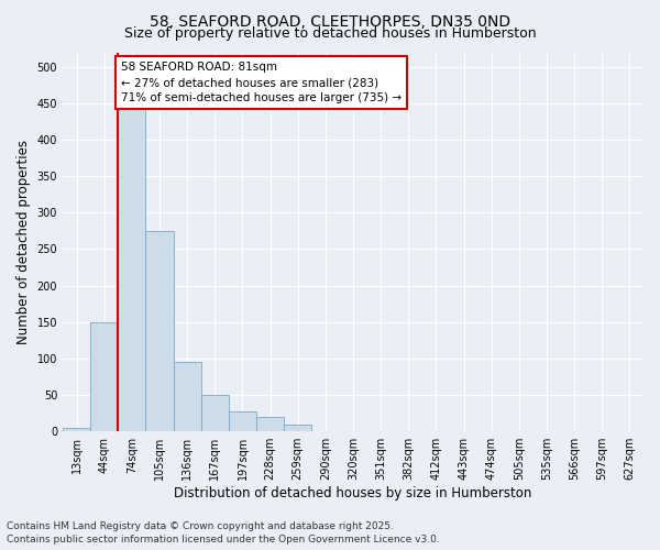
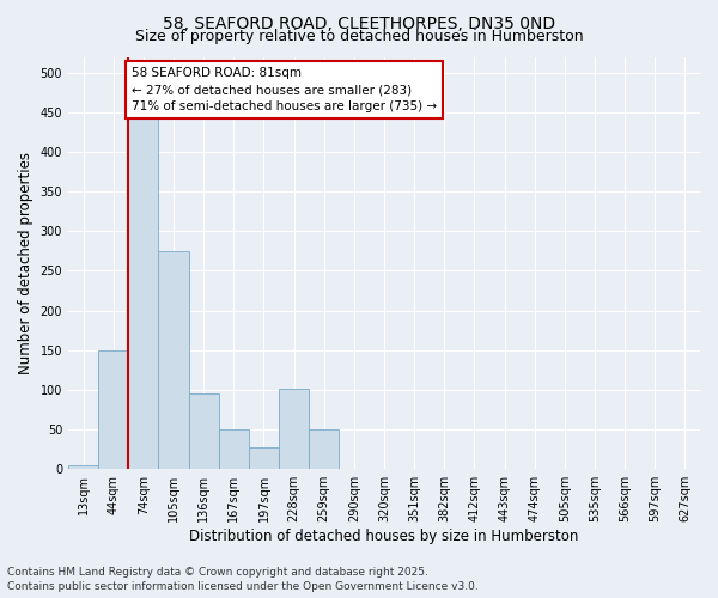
228sqm: 20 -> 102
259sqm: 10 -> 50
